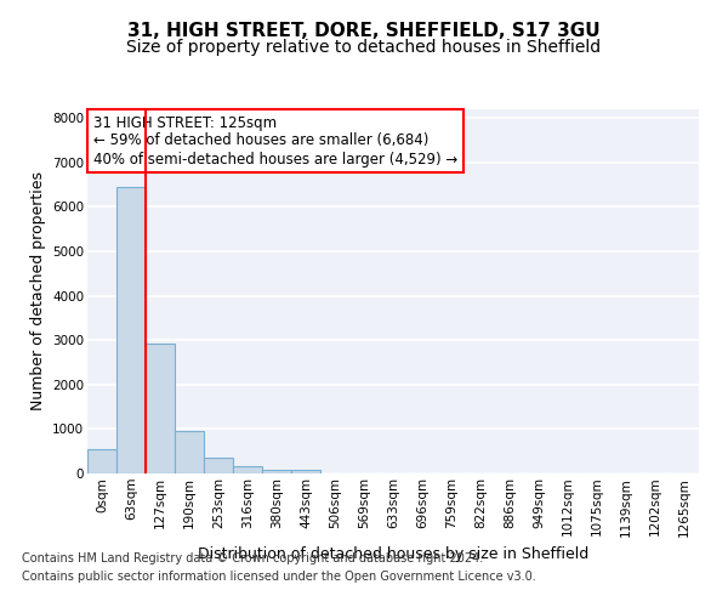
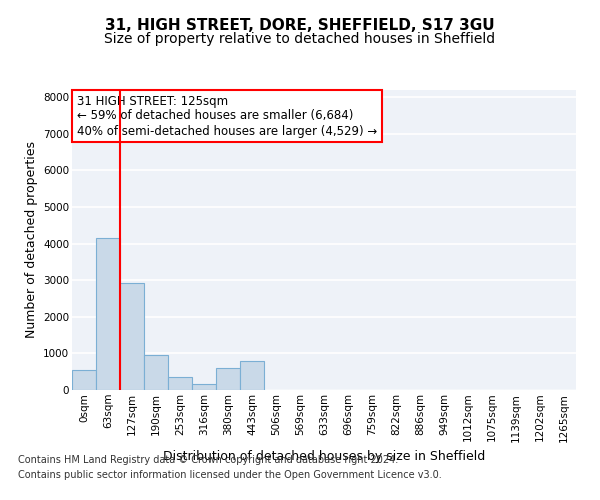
63sqm: 6440 -> 4150
380sqm: 100 -> 600
443sqm: 70 -> 800
